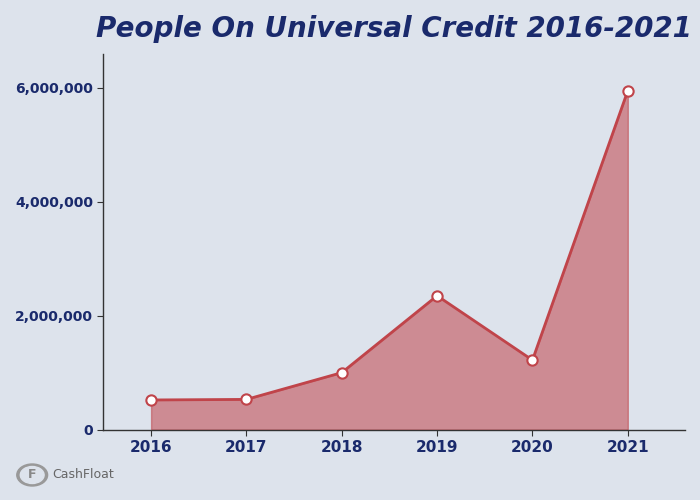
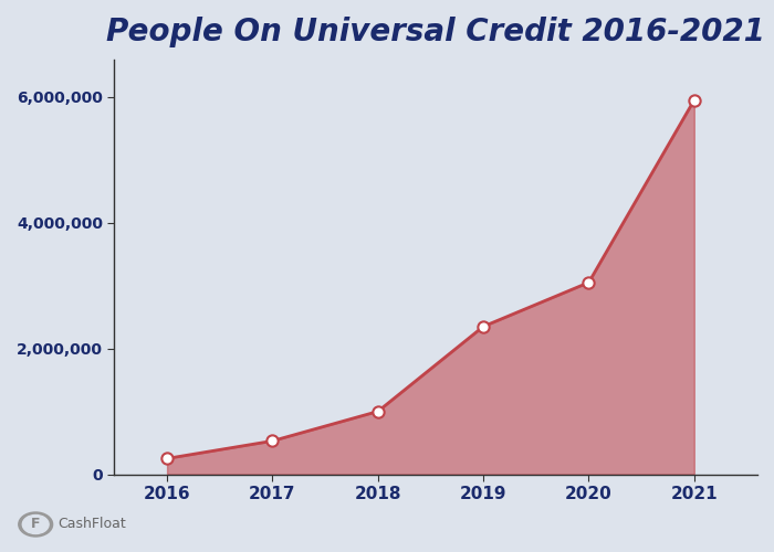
2016: 520,000 -> 250,000
2020: 1,220,000 -> 3,050,000
